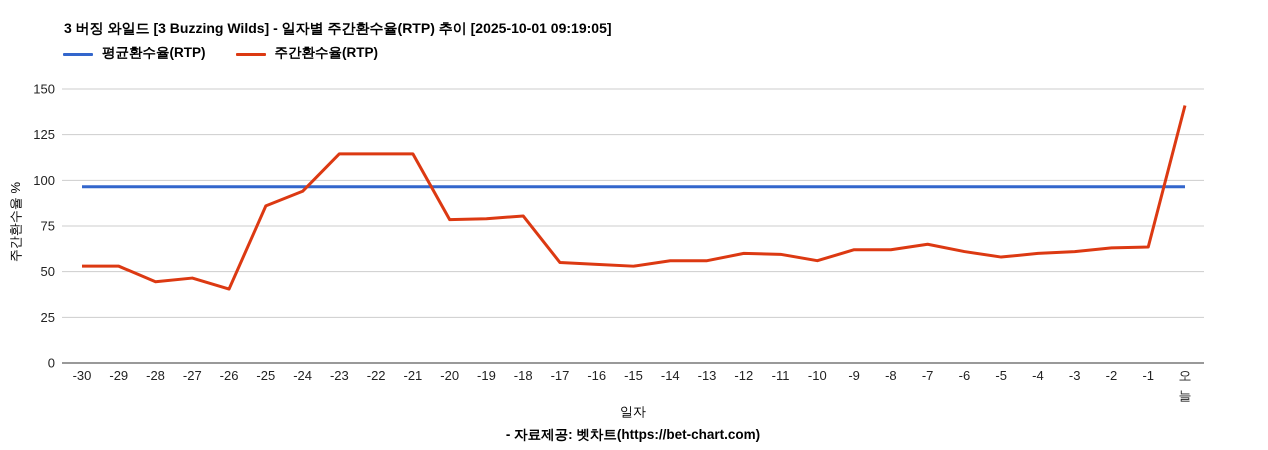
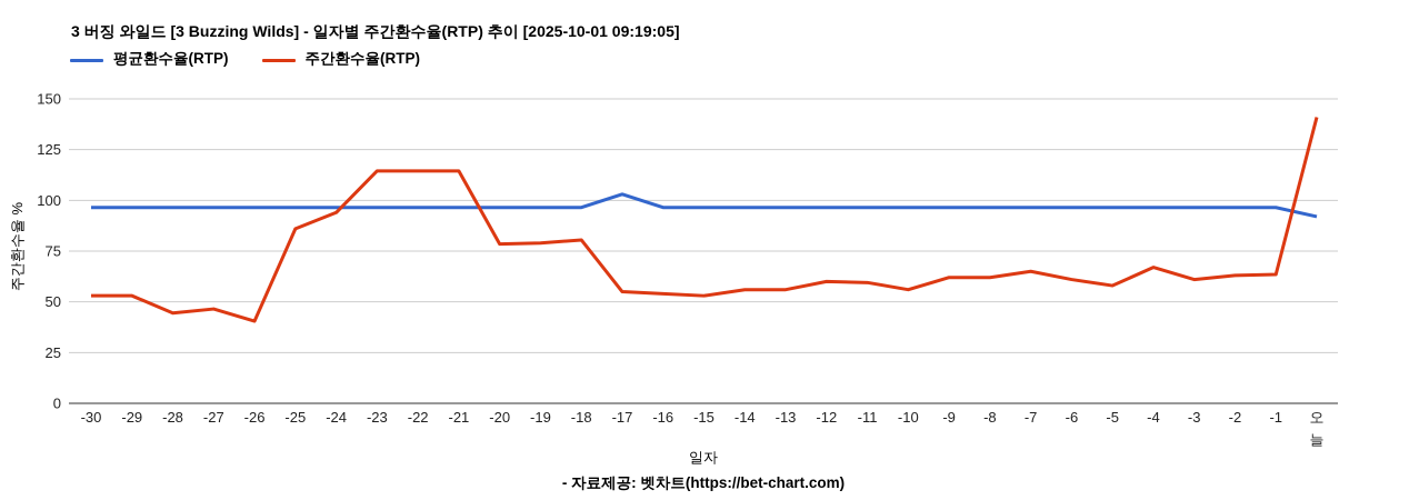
평균환수율(RTP)/-17: 96 -> 103
주간환수율(RTP)/-4: 60 -> 67
평균환수율(RTP)/오늘: 96 -> 92
